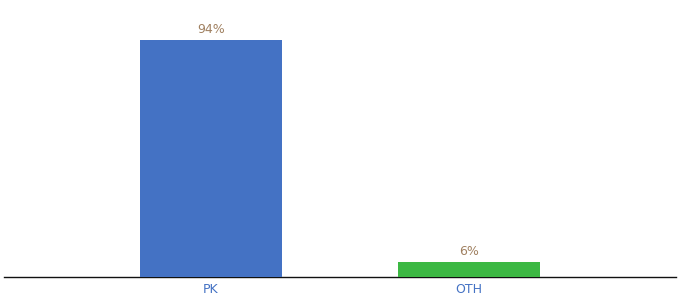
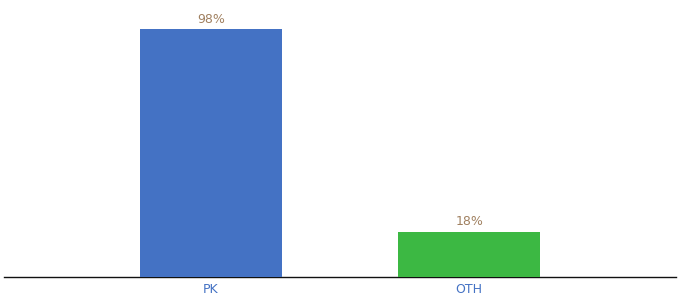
PK: 94% -> 98%
OTH: 6% -> 18%
